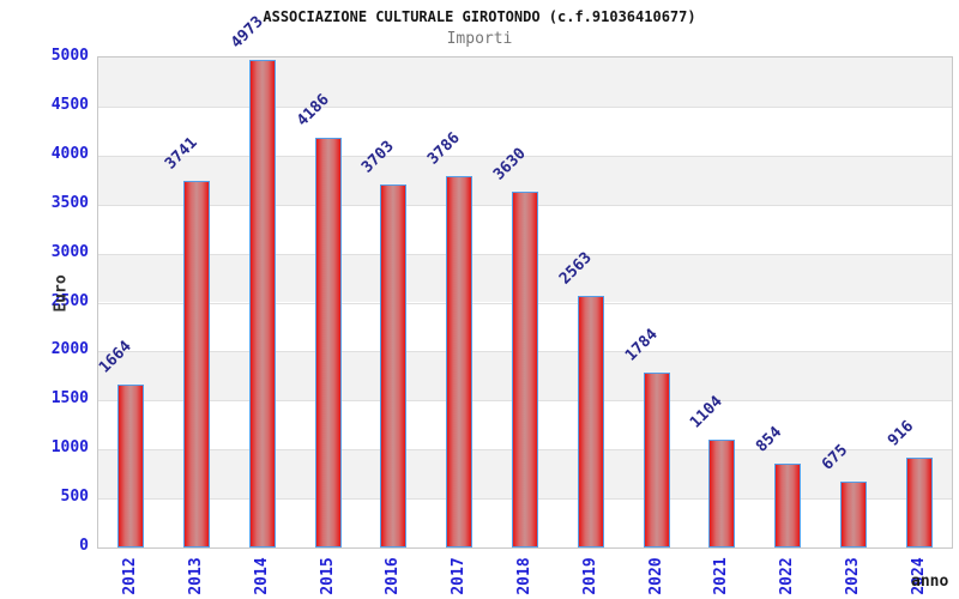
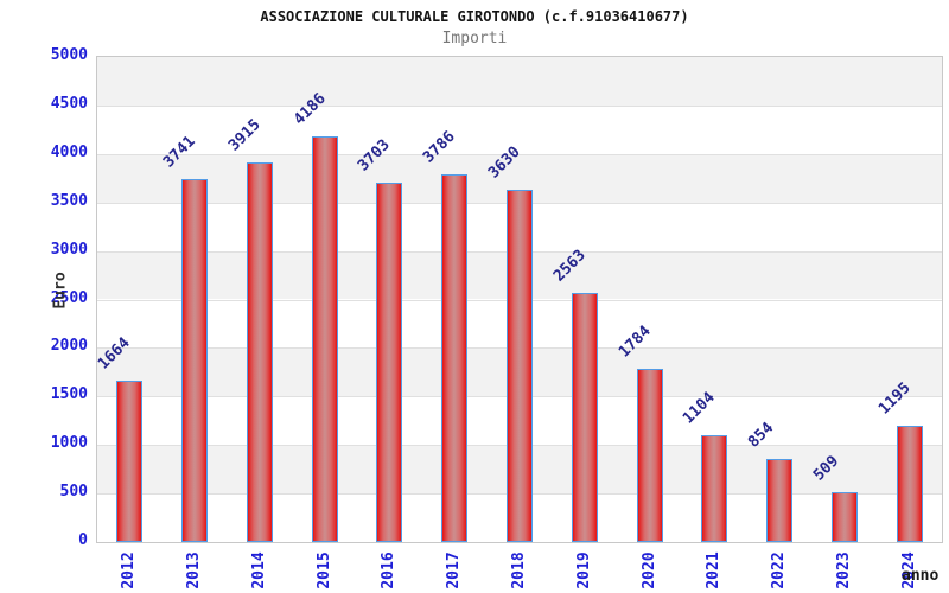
2014: 4973 -> 3915
2023: 675 -> 509
2024: 916 -> 1195
